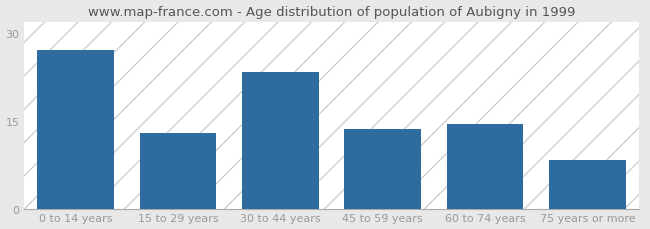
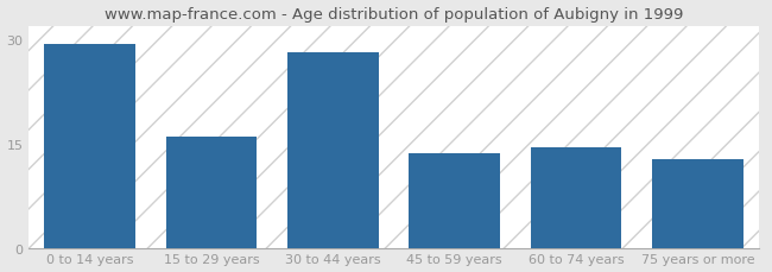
0 to 14 years: 27.2 -> 29.3
15 to 29 years: 13.0 -> 16.0
30 to 44 years: 23.4 -> 28.2
75 years or more: 8.4 -> 12.8
